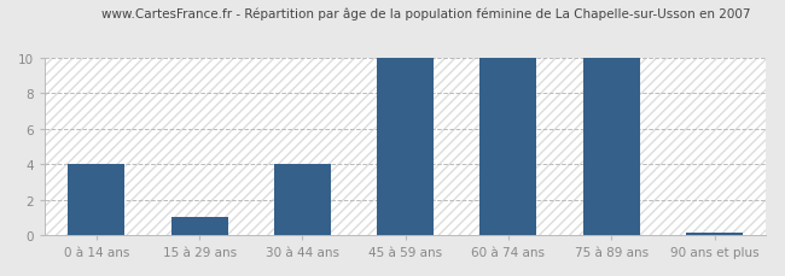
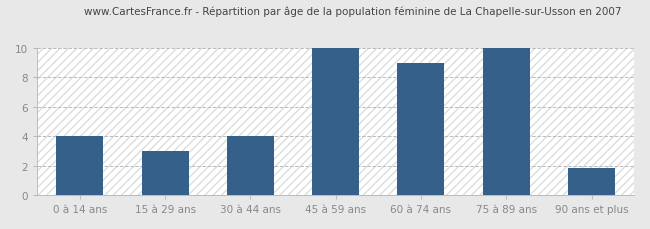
15 à 29 ans: 1.0 -> 3.0
60 à 74 ans: 10.0 -> 9.0
90 ans et plus: 0.1 -> 1.8
